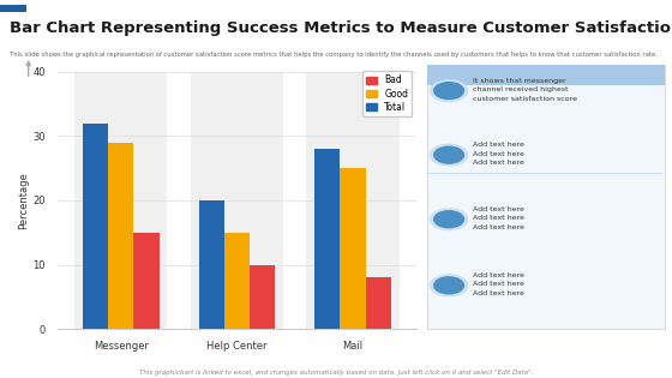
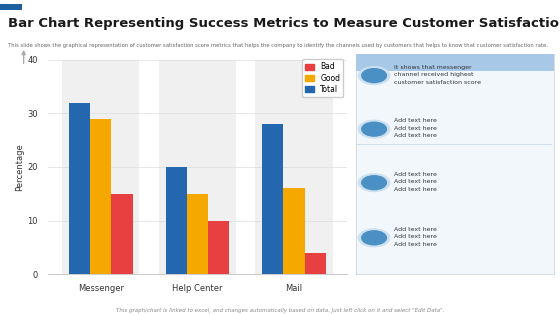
Good/Mail: 25 -> 16
Bad/Mail: 8 -> 4
